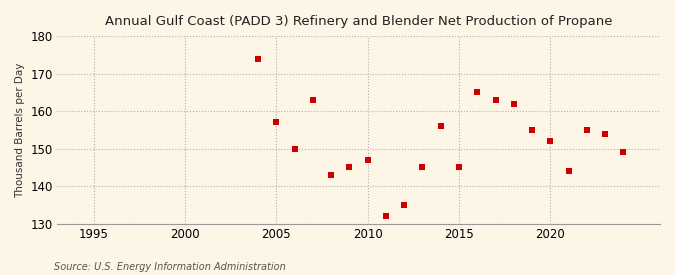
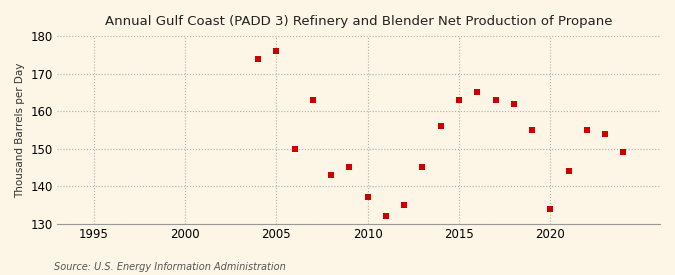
2005: 157 -> 176
2010: 147 -> 137
2015: 145 -> 163
2020: 152 -> 134
